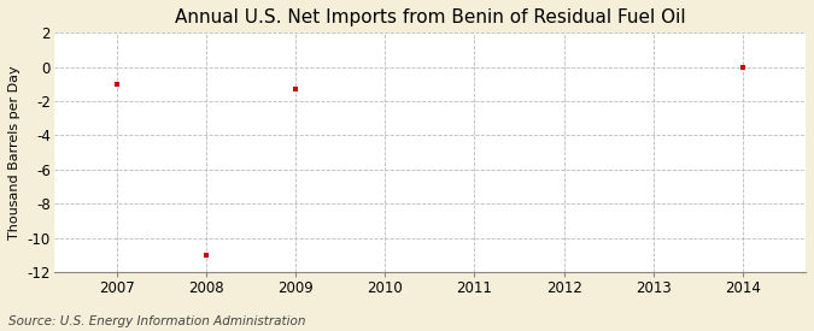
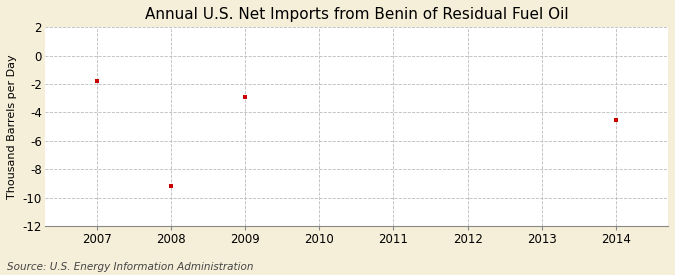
2007: -1.0 -> -1.8
2008: -11.0 -> -9.2
2009: -1.3 -> -2.9
2014: -0.1 -> -4.5
